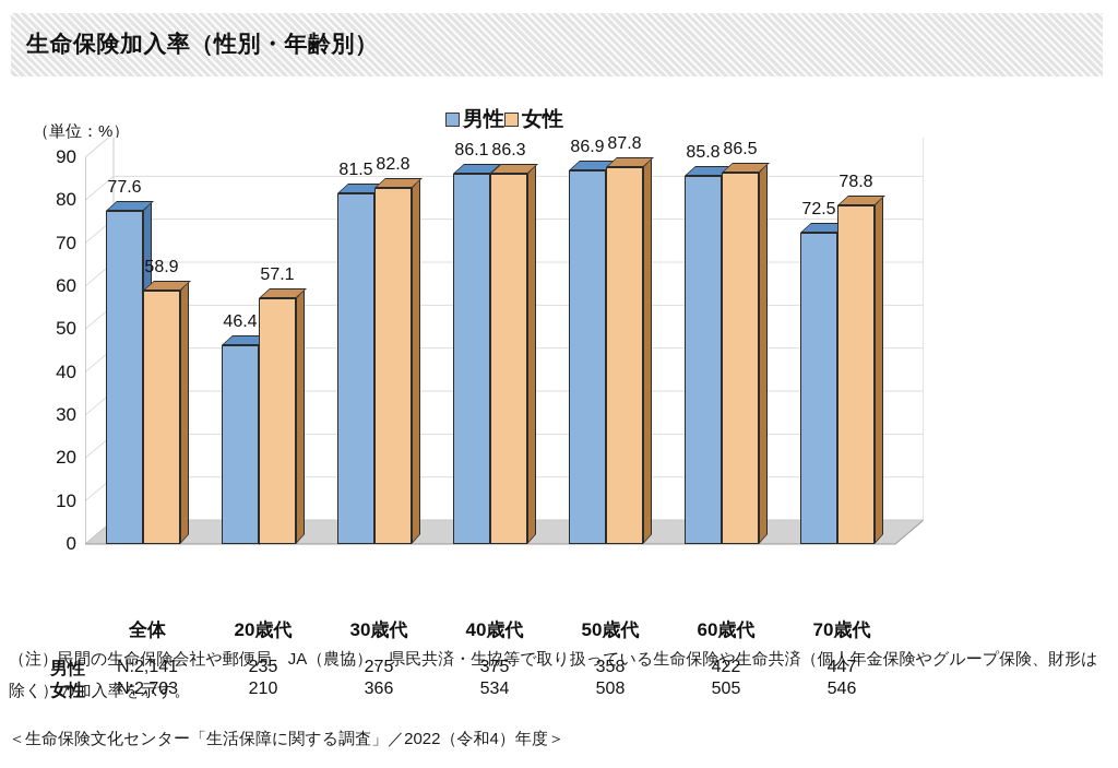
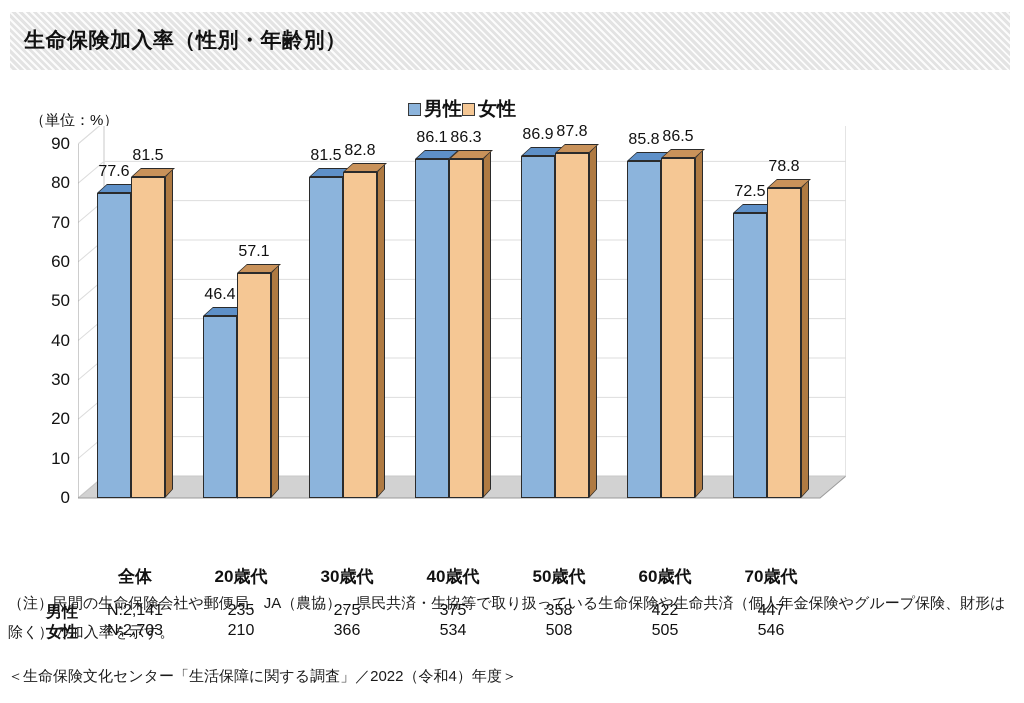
女性/全体: 58.9 -> 81.5
